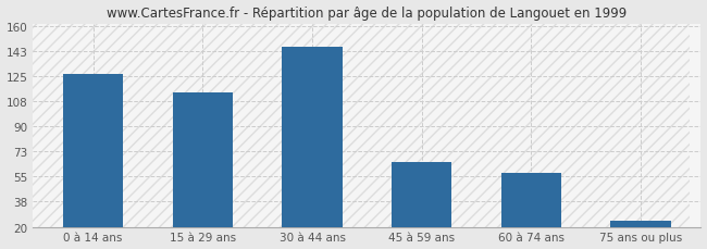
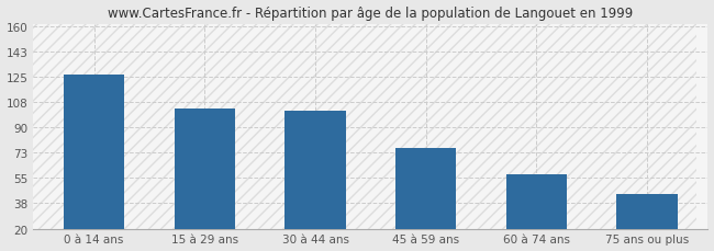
15 à 29 ans: 114 -> 103
30 à 44 ans: 146 -> 102
45 à 59 ans: 65 -> 76
75 ans ou plus: 24 -> 44
